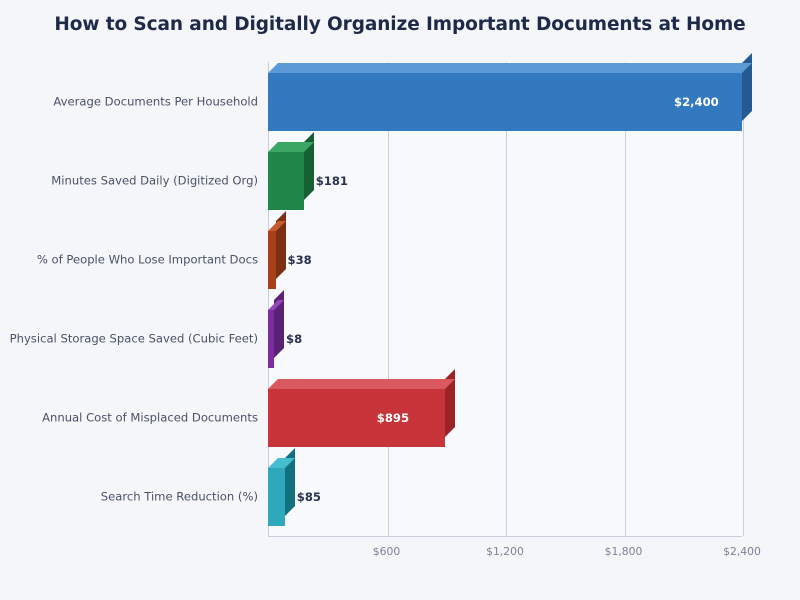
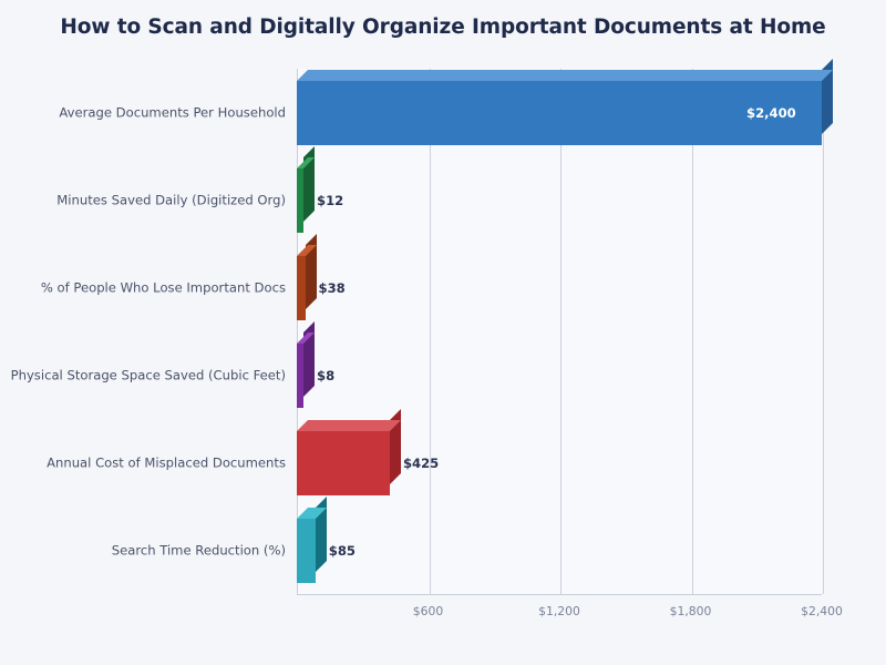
Minutes Saved Daily (Digitized Org): $181 -> $12
Annual Cost of Misplaced Documents: $895 -> $425
